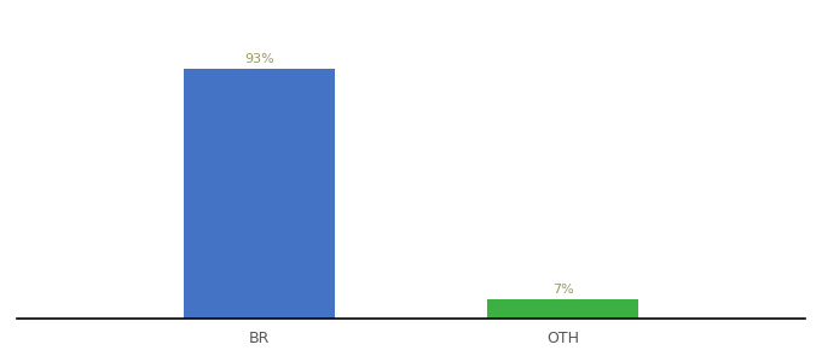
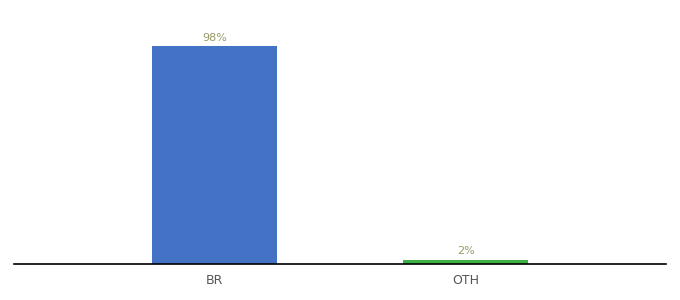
BR: 93% -> 98%
OTH: 7% -> 2%
